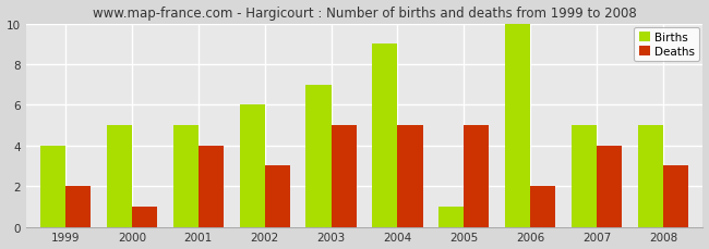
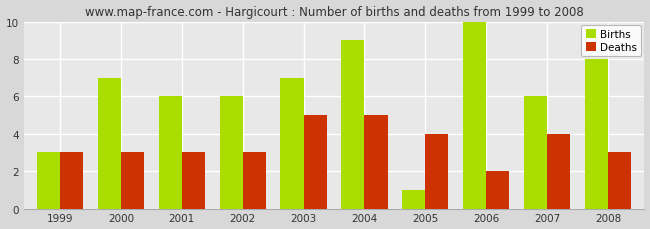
Births/1999: 4 -> 3
Deaths/1999: 2 -> 3
Births/2000: 5 -> 7
Deaths/2000: 1 -> 3
Births/2001: 5 -> 6
Deaths/2001: 4 -> 3
Deaths/2005: 5 -> 4
Births/2007: 5 -> 6
Births/2008: 5 -> 8
